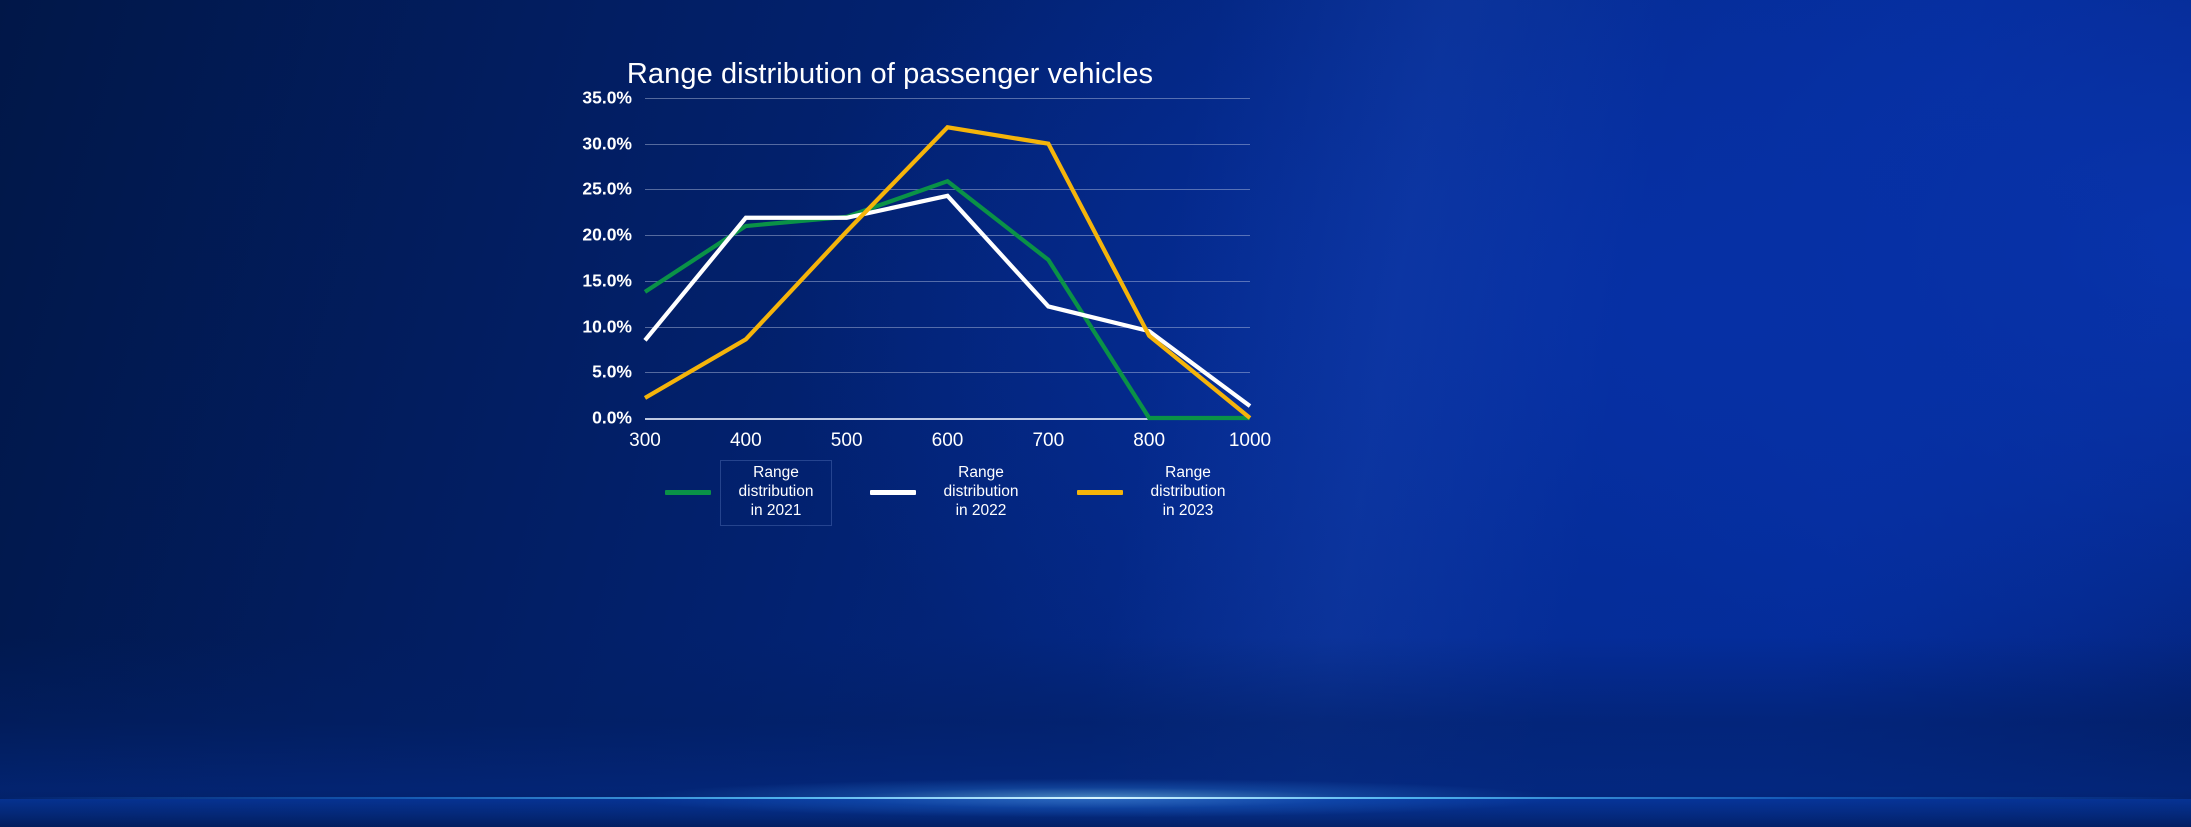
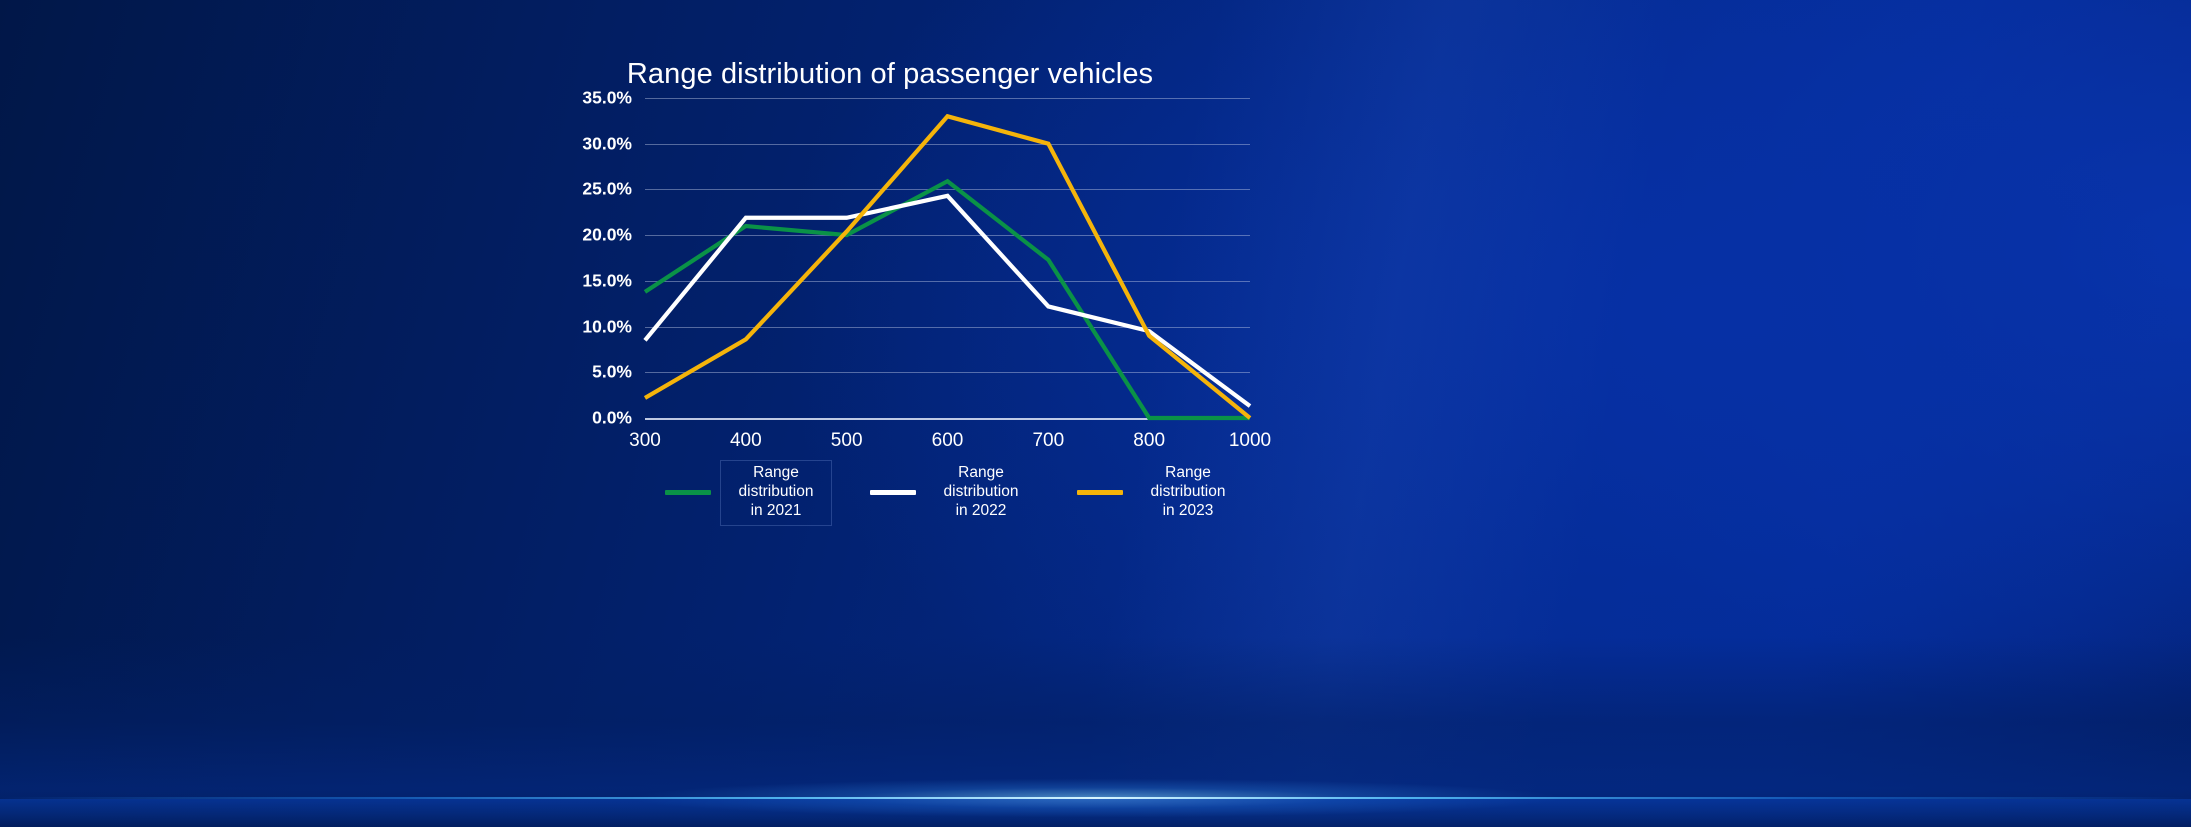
Range distribution in 2021/500: 22% -> 20%
Range distribution in 2023/600: 32% -> 33%
